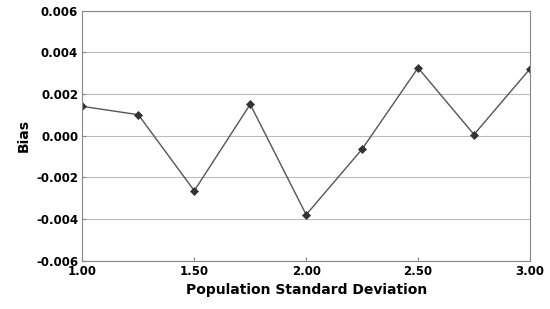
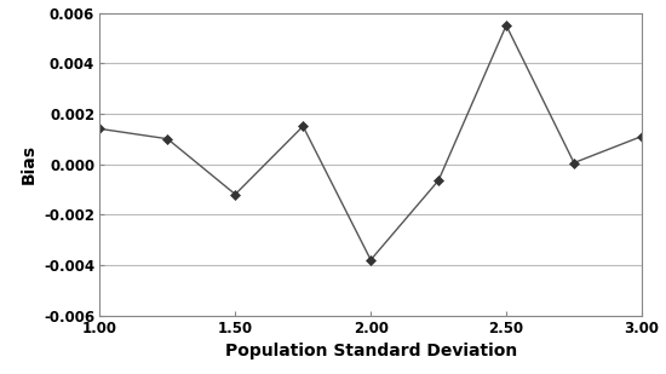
1.50: -0.00265 -> -0.00120
2.50: 0.00325 -> 0.00550
3.00: 0.00320 -> 0.00110
